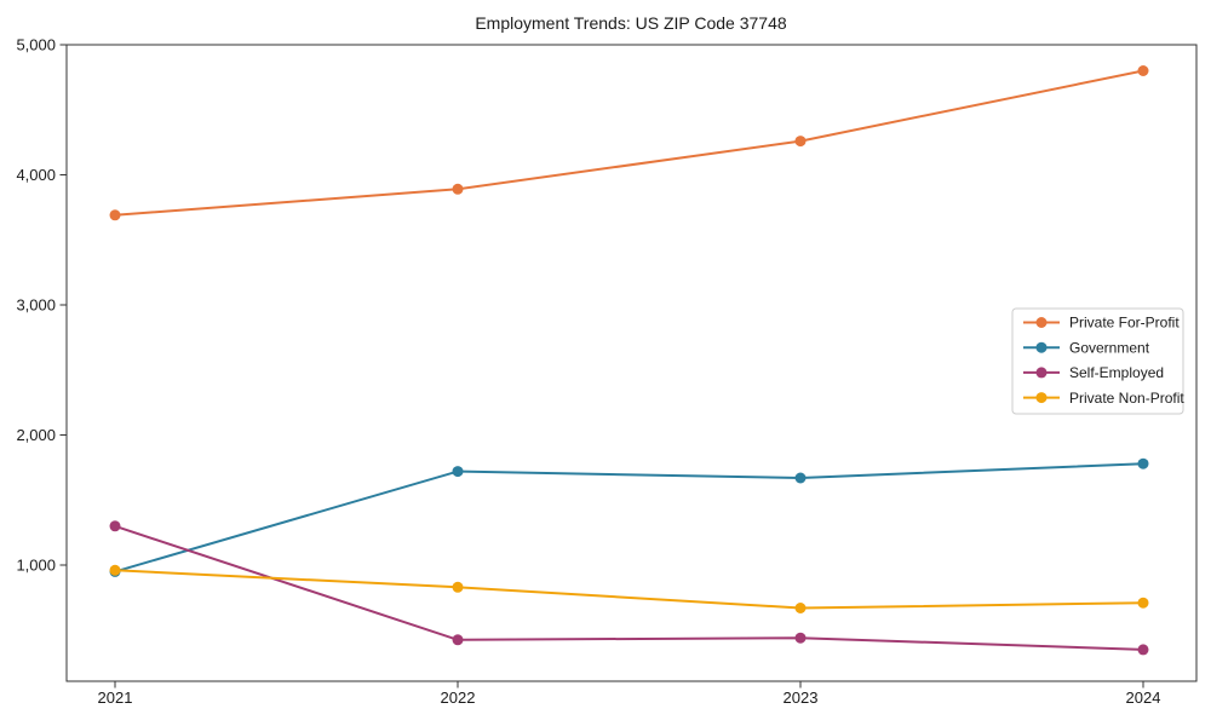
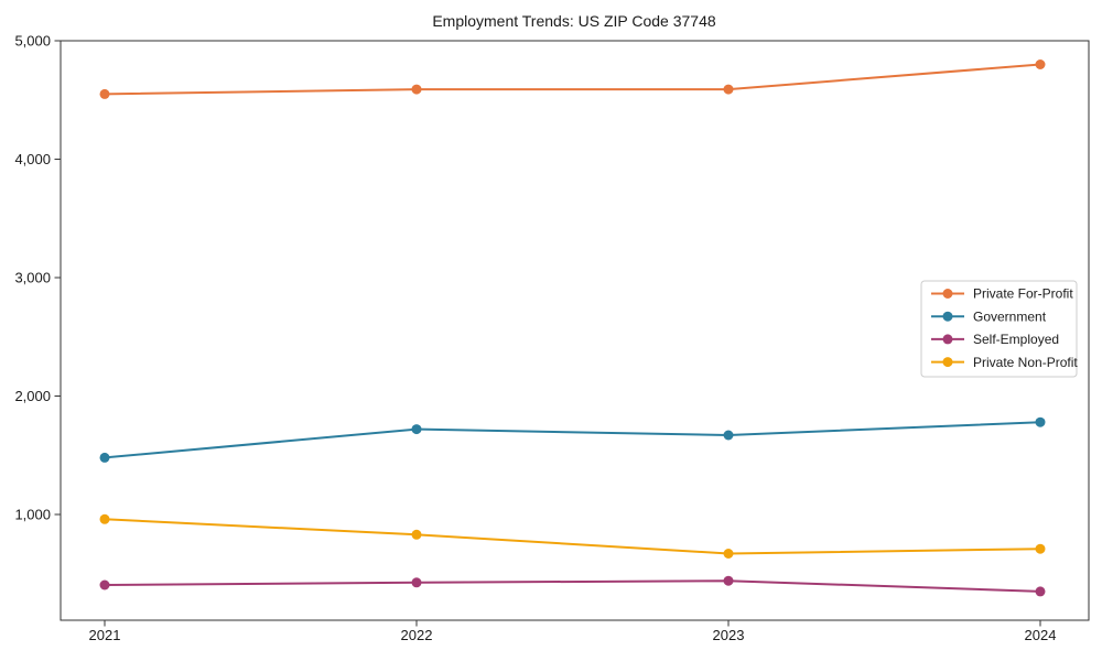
Private For-Profit/2021: 3690 -> 4550
Government/2021: 950 -> 1480
Self-Employed/2021: 1300 -> 400
Private For-Profit/2022: 3890 -> 4590
Private For-Profit/2023: 4260 -> 4590
